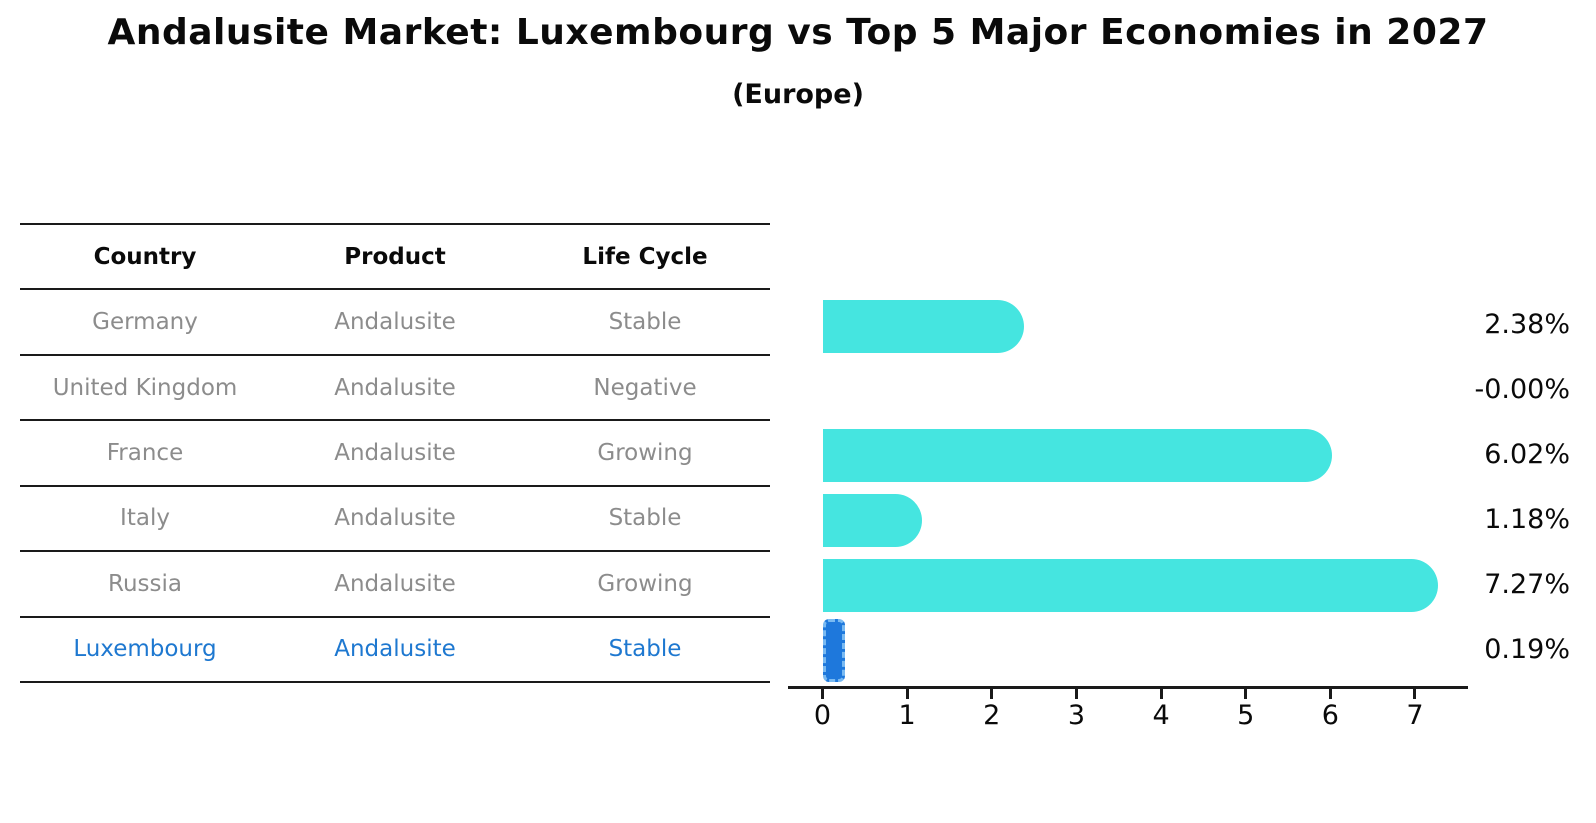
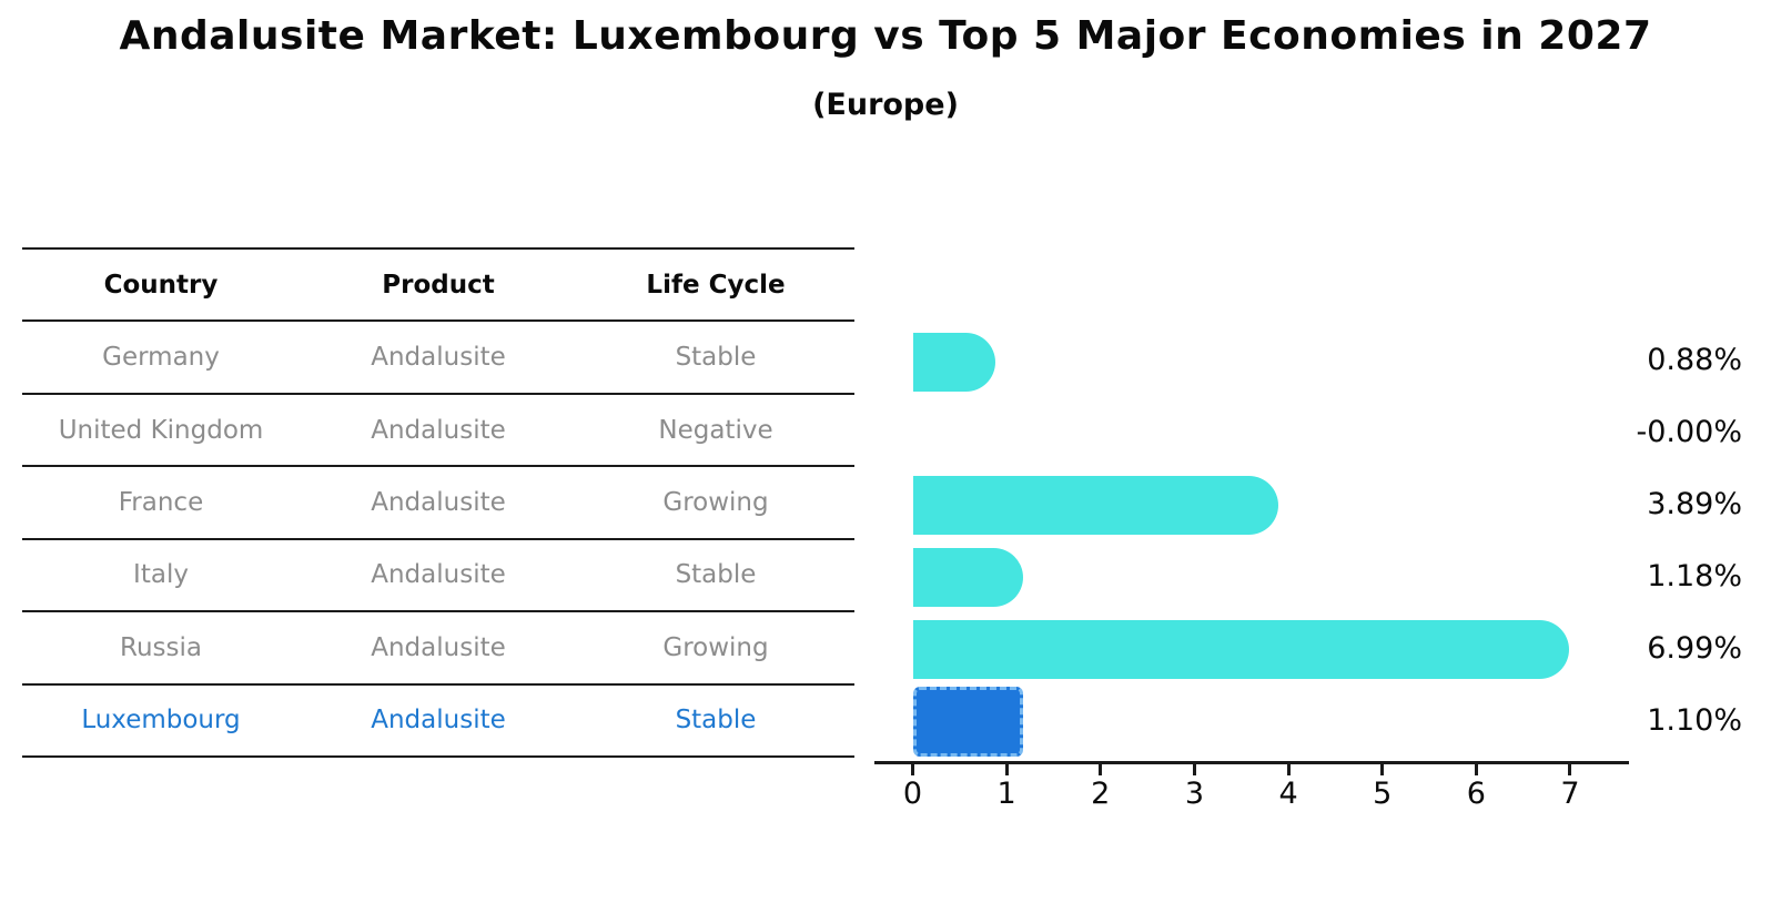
Germany: 2.38% -> 0.88%
France: 6.02% -> 3.89%
Russia: 7.27% -> 6.99%
Luxembourg: 0.19% -> 1.10%
